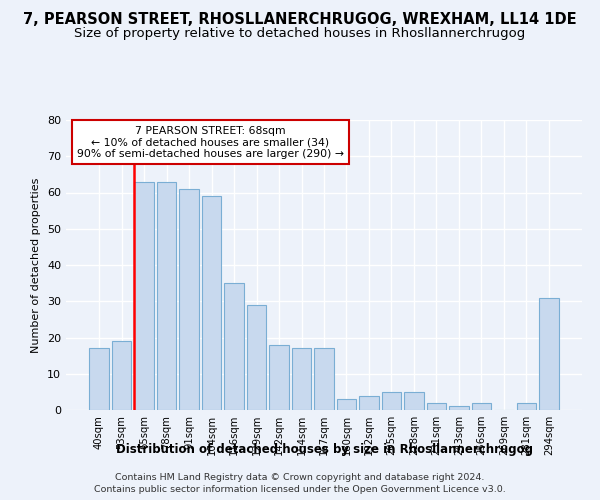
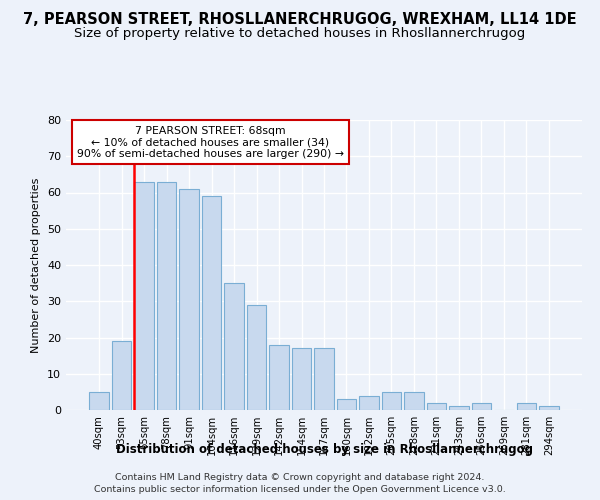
40sqm: 17 -> 5
294sqm: 31 -> 1
